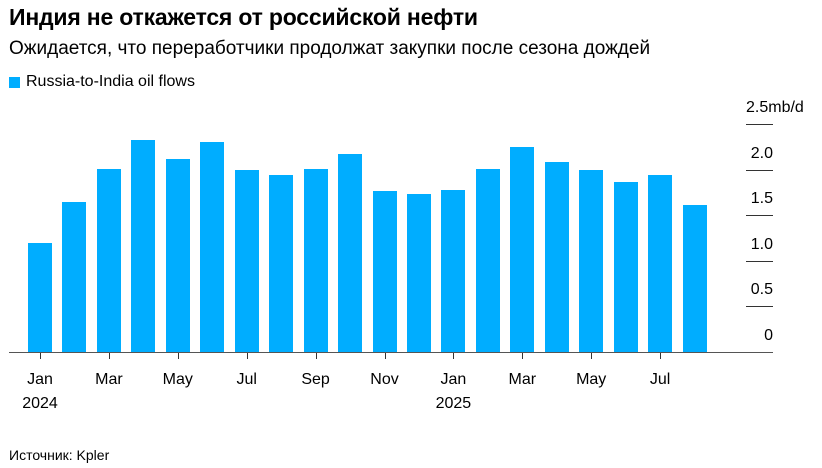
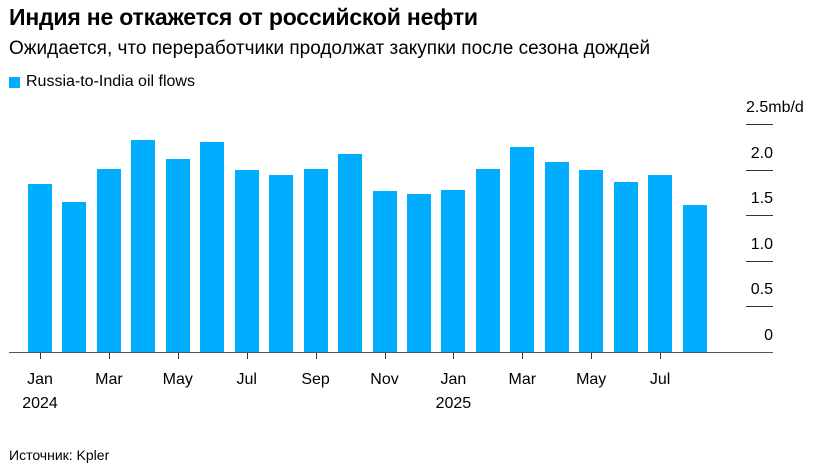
Jan 2024: 1.2 -> 1.8
